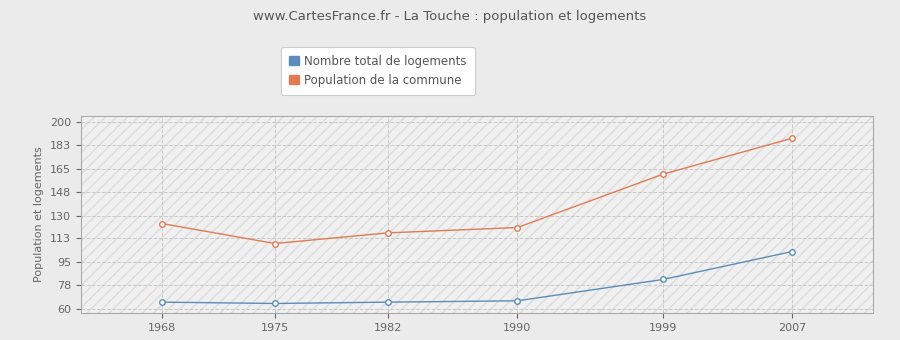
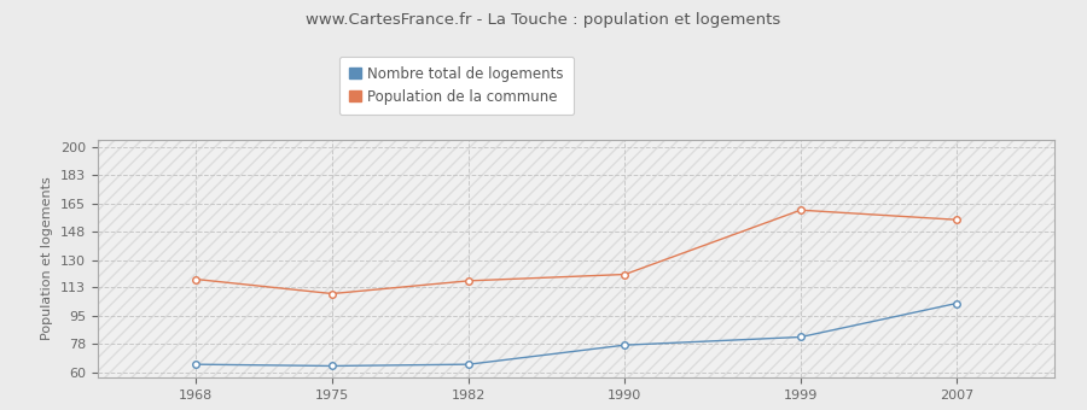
Population de la commune/1968: 124 -> 118
Nombre total de logements/1990: 66 -> 77
Population de la commune/2007: 188 -> 155
